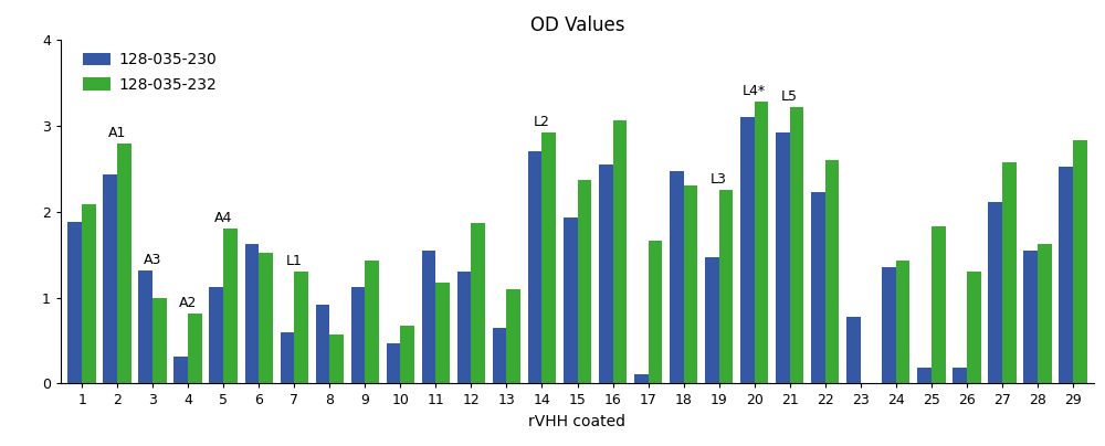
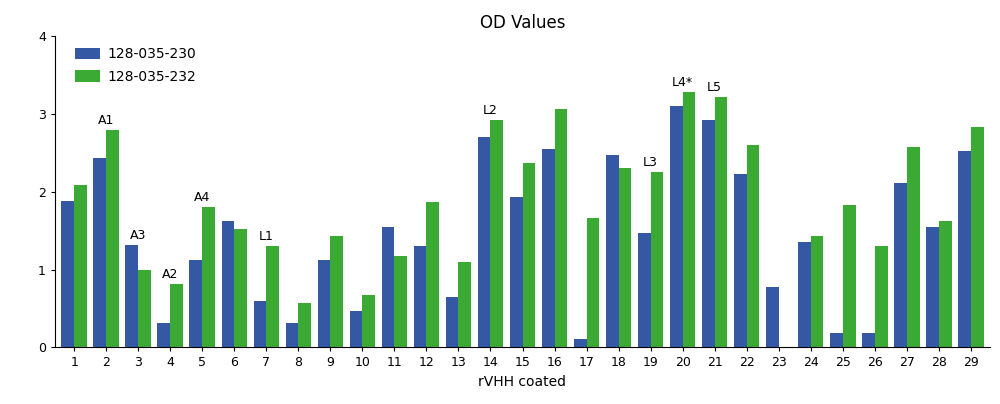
128-035-230/8: 0.92 -> 0.32
